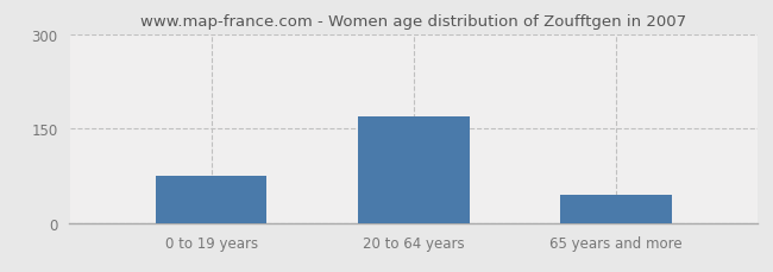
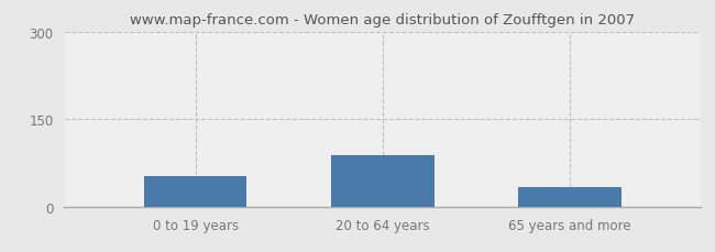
0 to 19 years: 75 -> 52
20 to 64 years: 170 -> 88
65 years and more: 44 -> 34
